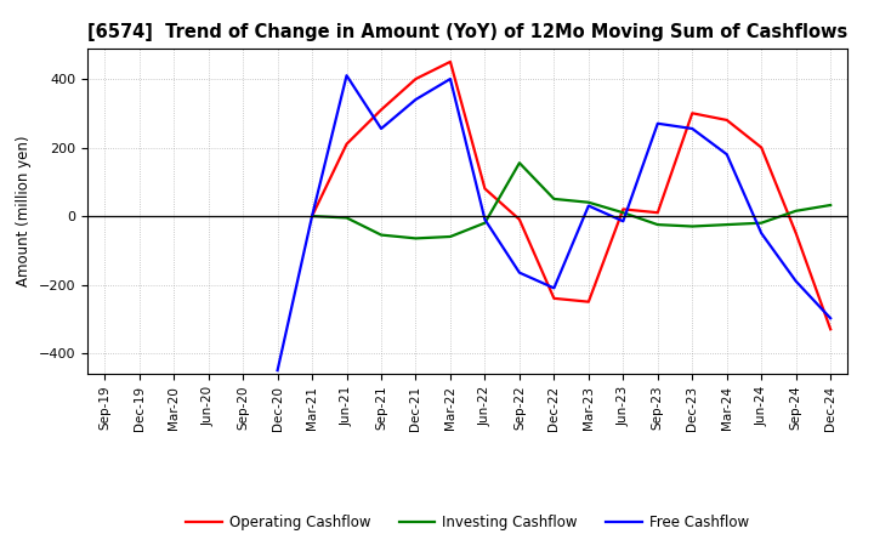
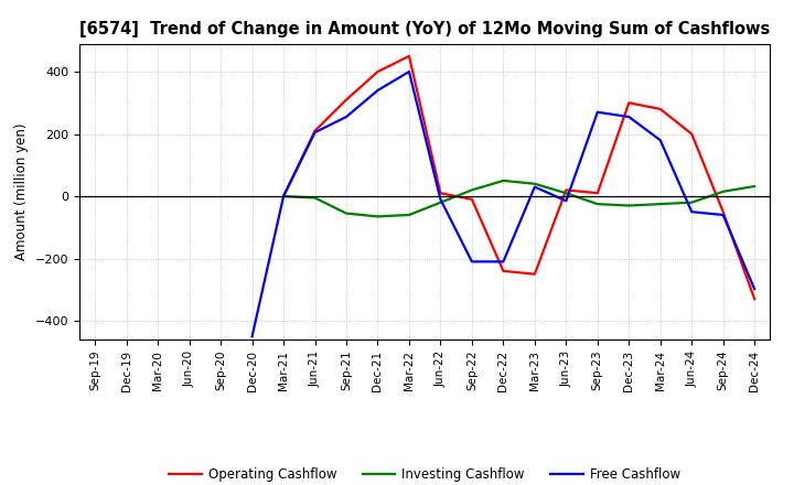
Free Cashflow/Jun-21: 410 -> 205
Operating Cashflow/Jun-22: 80 -> 10
Investing Cashflow/Sep-22: 155 -> 20
Free Cashflow/Sep-22: -165 -> -210
Free Cashflow/Sep-24: -190 -> -60
